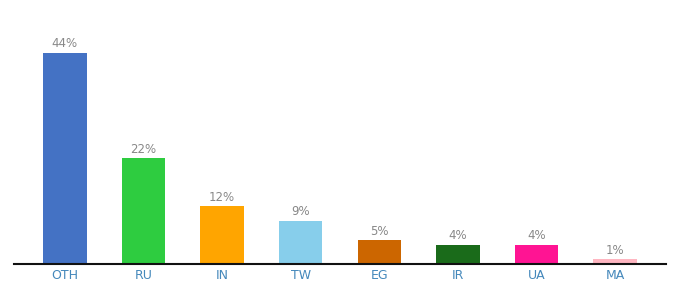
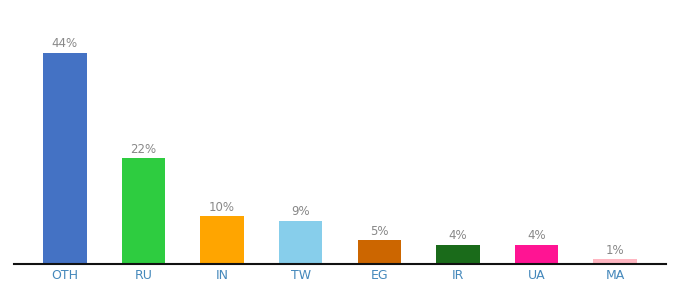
IN: 12% -> 10%
